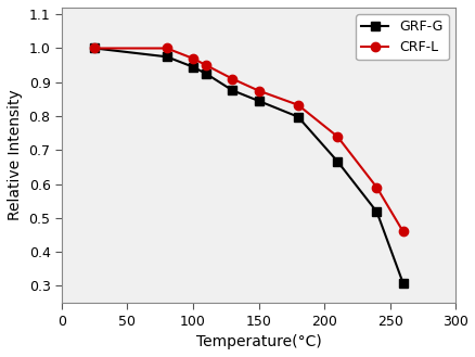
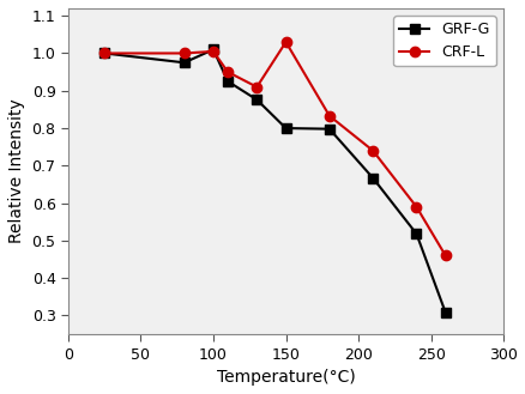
GRF-G/100: 0.945 -> 1.010
CRF-L/100: 0.970 -> 1.005
GRF-G/150: 0.845 -> 0.800
CRF-L/150: 0.875 -> 1.030
